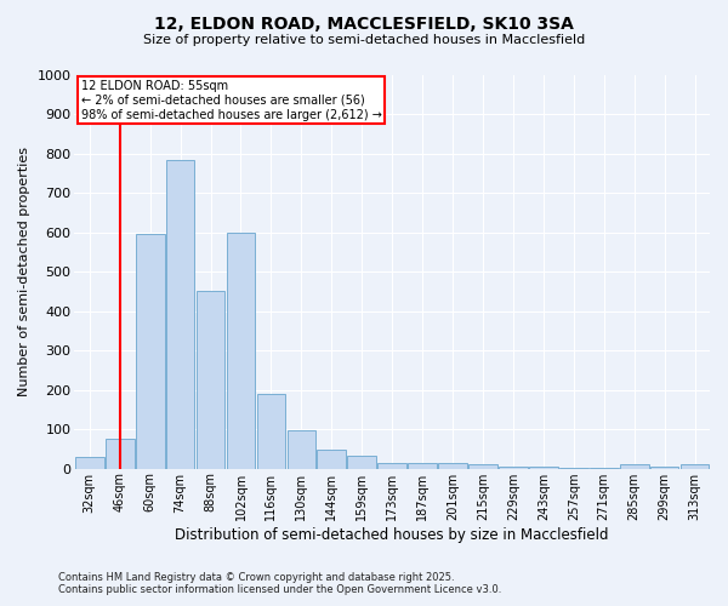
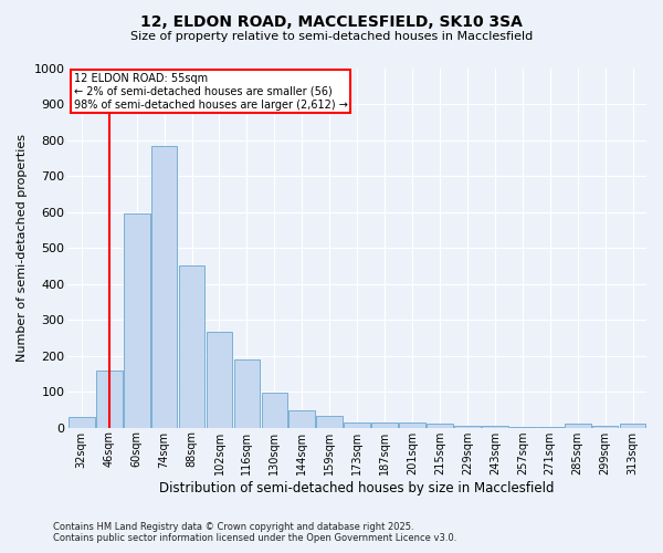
46sqm: 75 -> 158
102sqm: 600 -> 267
